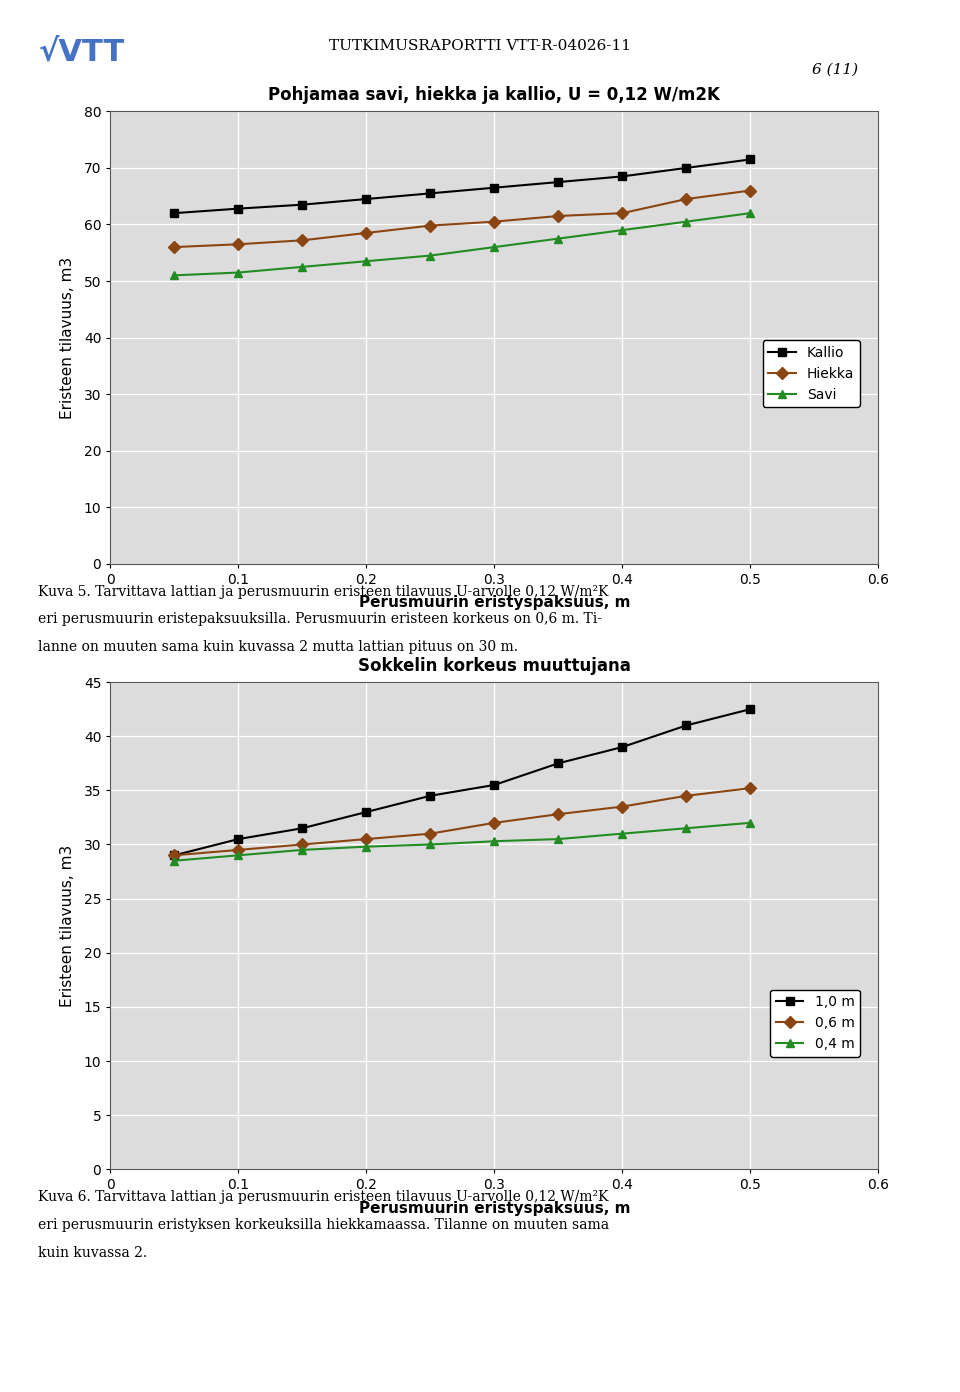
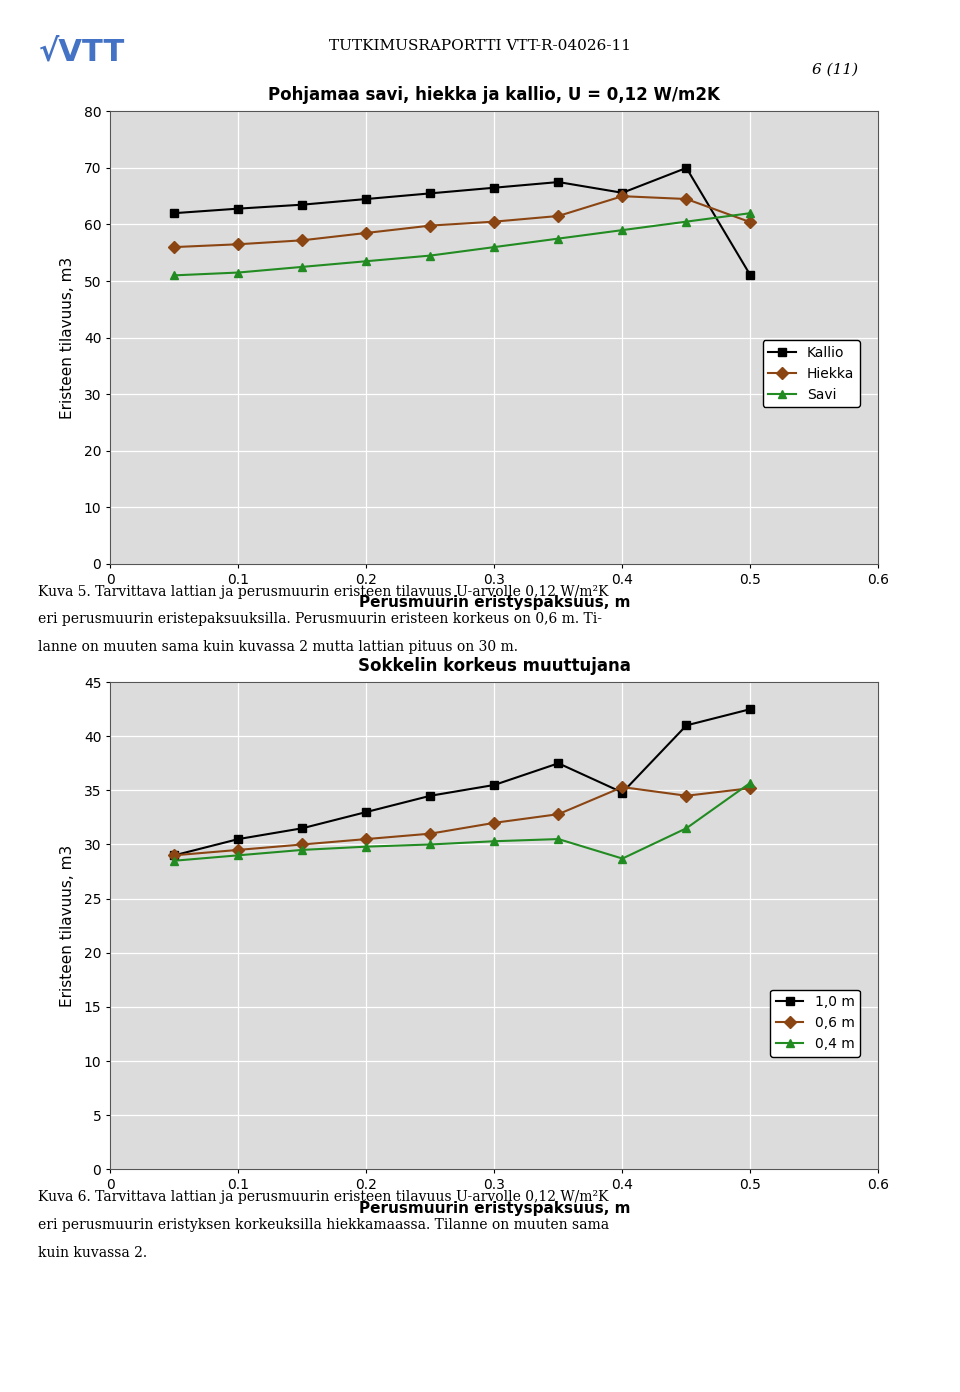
Pohjamaa savi, hiekka ja kallio, U = 0,12 W/m2K/Kallio/0.4: 68.5 -> 65.6
Pohjamaa savi, hiekka ja kallio, U = 0,12 W/m2K/Hiekka/0.4: 62.0 -> 65.0
Pohjamaa savi, hiekka ja kallio, U = 0,12 W/m2K/Kallio/0.5: 71.5 -> 51.0
Pohjamaa savi, hiekka ja kallio, U = 0,12 W/m2K/Hiekka/0.5: 66.0 -> 60.4
Sokkelin korkeus muuttujana/1,0 m/0.4: 39.0 -> 34.8
Sokkelin korkeus muuttujana/0,6 m/0.4: 33.5 -> 35.3
Sokkelin korkeus muuttujana/0,4 m/0.4: 31.0 -> 28.7
Sokkelin korkeus muuttujana/0,4 m/0.5: 32.0 -> 35.7
